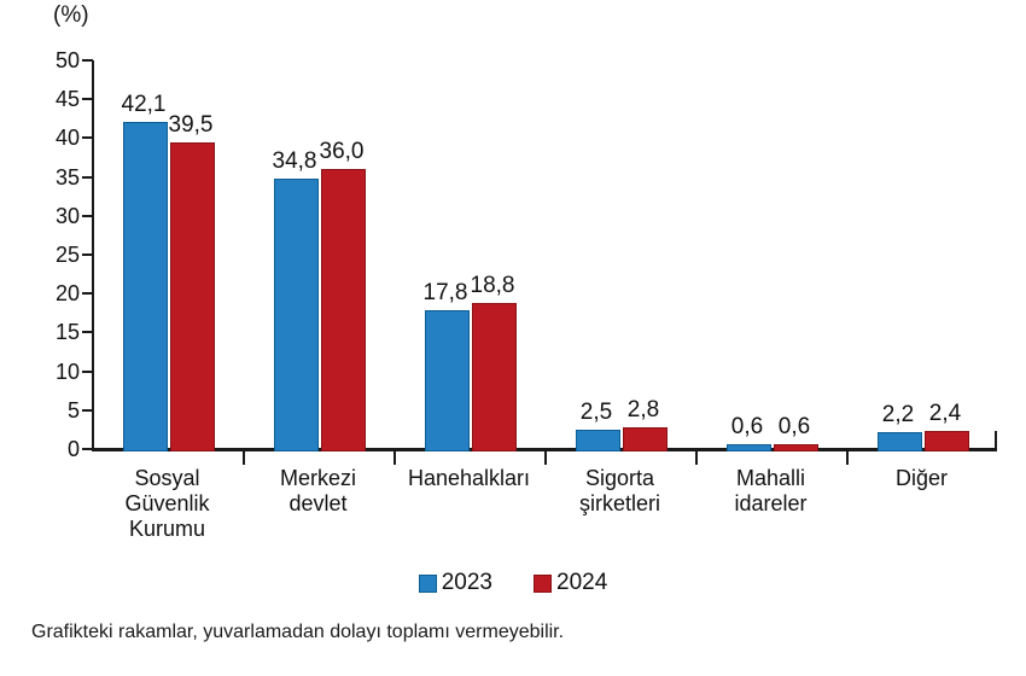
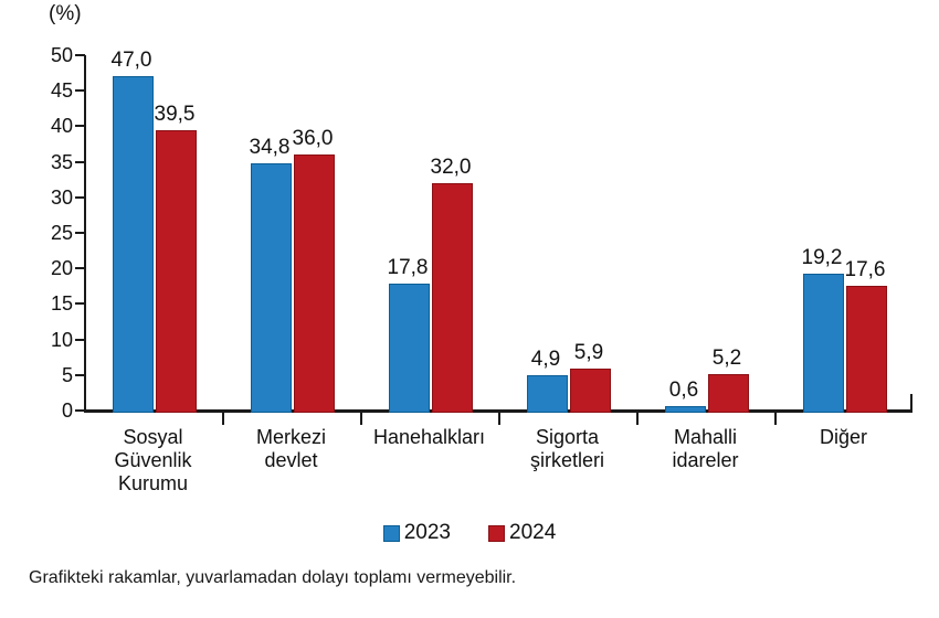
2023/Sosyal Güvenlik Kurumu: 42,1 -> 47,0
2024/Hanehalkları: 18,8 -> 32,0
2023/Sigorta şirketleri: 2,5 -> 4,9
2024/Sigorta şirketleri: 2,8 -> 5,9
2024/Mahalli idareler: 0,6 -> 5,2
2023/Diğer: 2,2 -> 19,2
2024/Diğer: 2,4 -> 17,6
